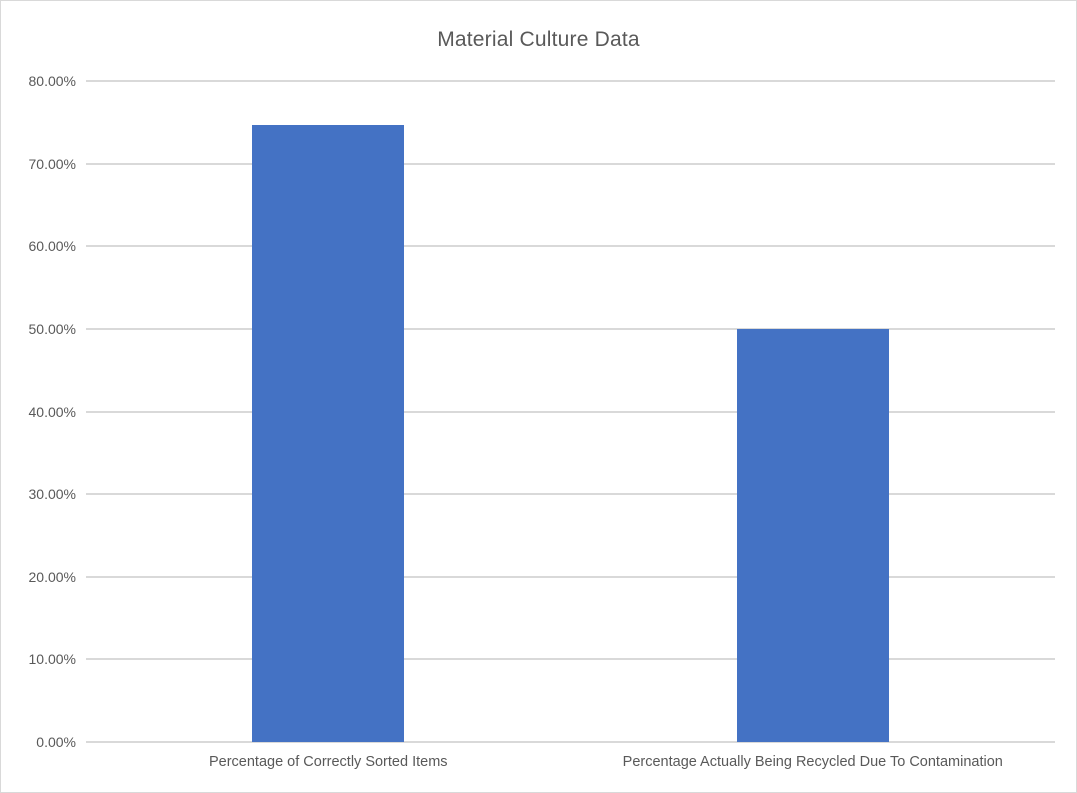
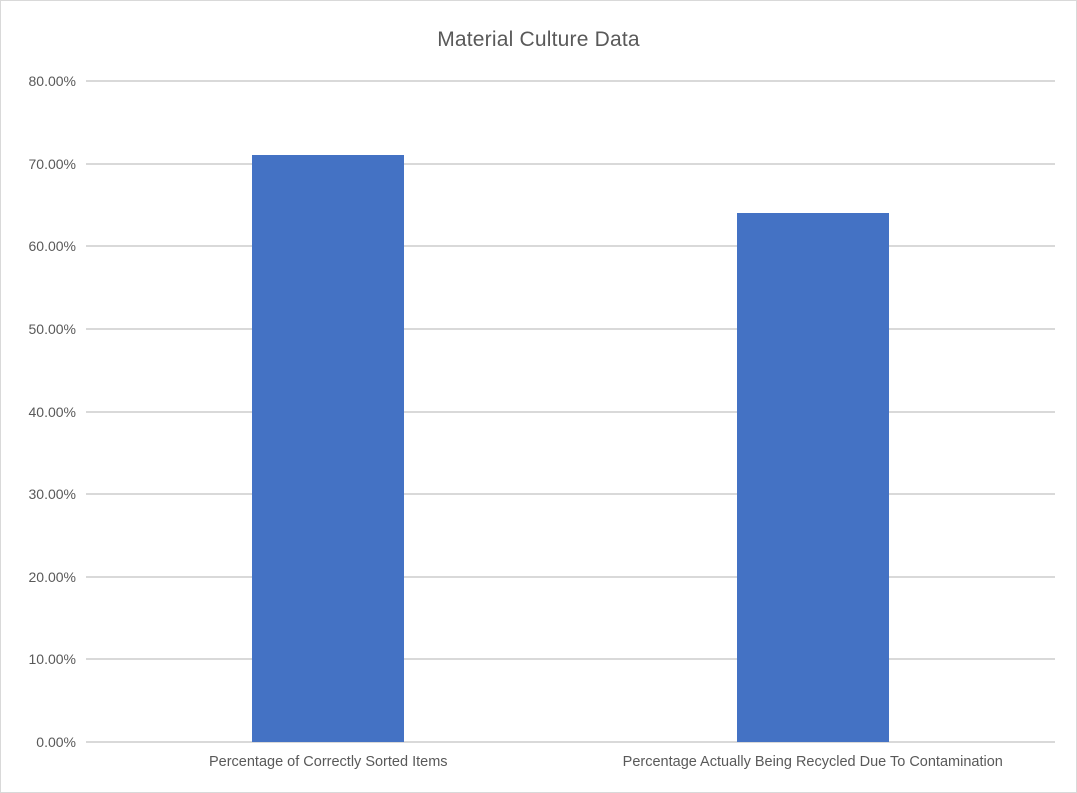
Percentage of Correctly Sorted Items: 75% -> 71%
Percentage Actually Being Recycled Due To Contamination: 50% -> 64%
